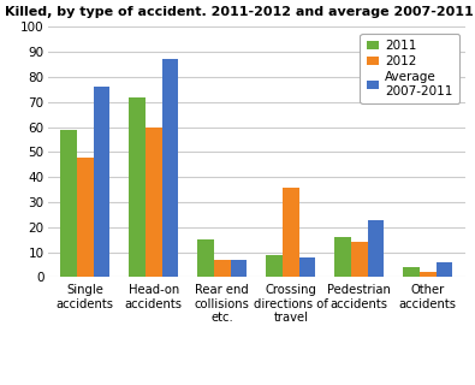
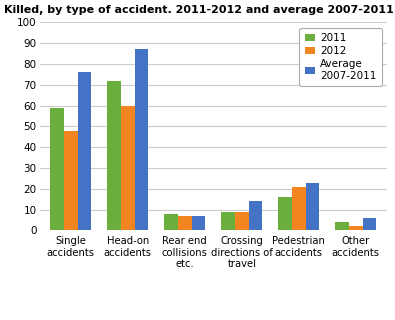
2011/Rear end collisions etc.: 15 -> 8
2012/Crossing directions of travel: 36 -> 9
Average 2007-2011/Crossing directions of travel: 8 -> 14
2012/Pedestrian accidents: 14 -> 21
